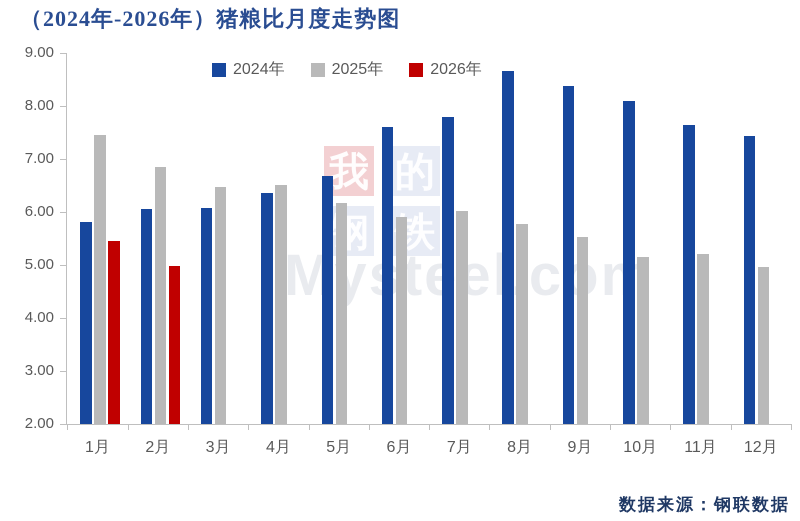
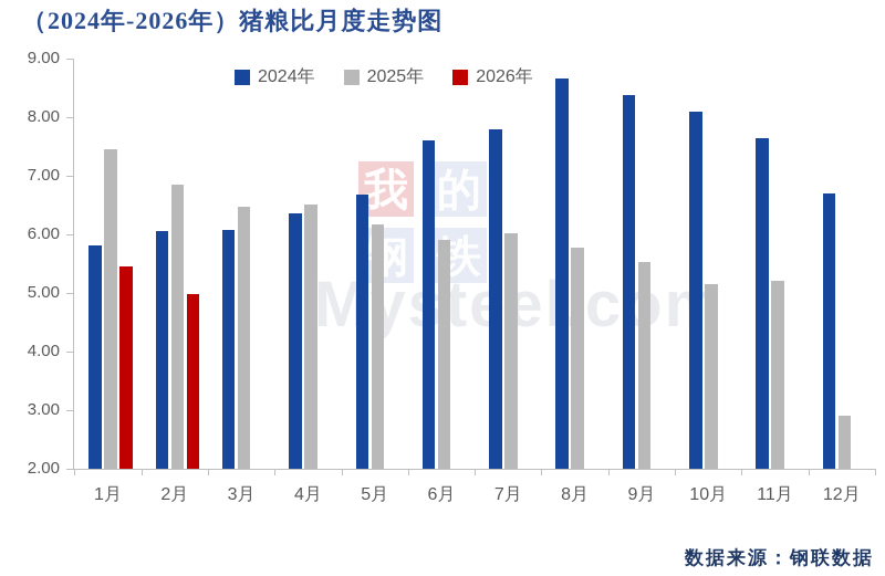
2024年/12月: 7.4 -> 6.7
2025年/12月: 5.0 -> 2.9
